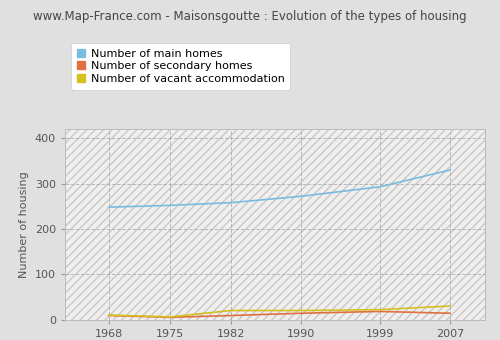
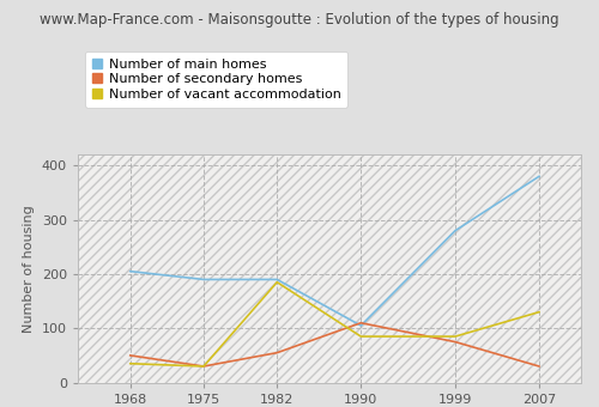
Number of main homes/1968: 248 -> 205
Number of secondary homes/1968: 9 -> 50
Number of vacant accommodation/1968: 10 -> 35
Number of main homes/1975: 252 -> 190
Number of secondary homes/1975: 5 -> 30
Number of vacant accommodation/1975: 6 -> 30
Number of main homes/1982: 258 -> 190
Number of secondary homes/1982: 9 -> 55
Number of vacant accommodation/1982: 20 -> 185
Number of main homes/1990: 272 -> 105
Number of secondary homes/1990: 14 -> 110
Number of vacant accommodation/1990: 20 -> 85
Number of main homes/1999: 293 -> 280
Number of secondary homes/1999: 18 -> 75
Number of vacant accommodation/1999: 22 -> 85
Number of main homes/2007: 330 -> 380
Number of secondary homes/2007: 14 -> 30
Number of vacant accommodation/2007: 30 -> 130
